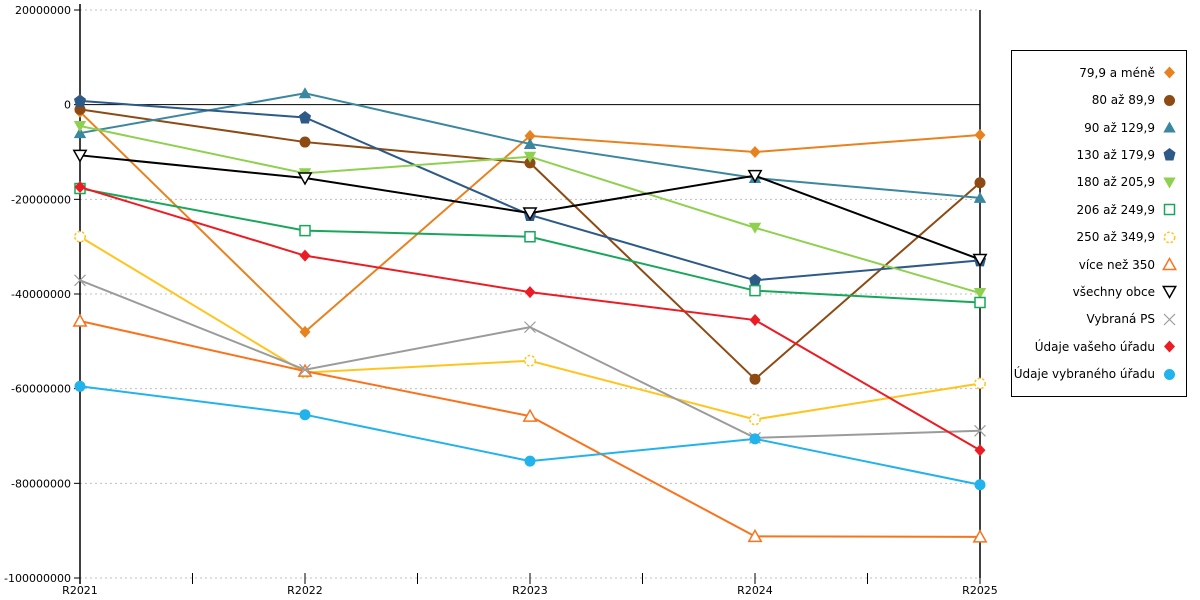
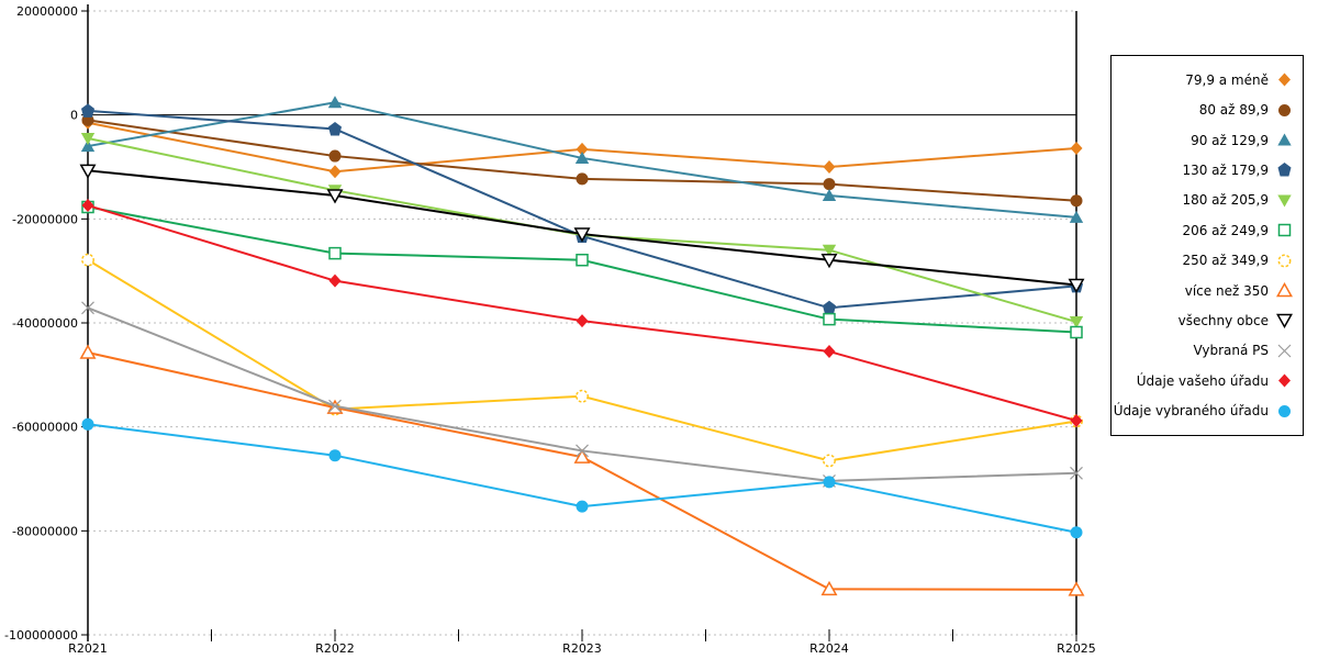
79,9 a méně/R2022: -48000000 -> -11000000
180 až 205,9/R2023: -11000000 -> -23000000
Vybraná PS/R2023: -47000000 -> -65000000
80 až 89,9/R2024: -58000000 -> -13000000
všechny obce/R2024: -15000000 -> -28000000
Údaje vašeho úřadu/R2025: -73000000 -> -59000000
